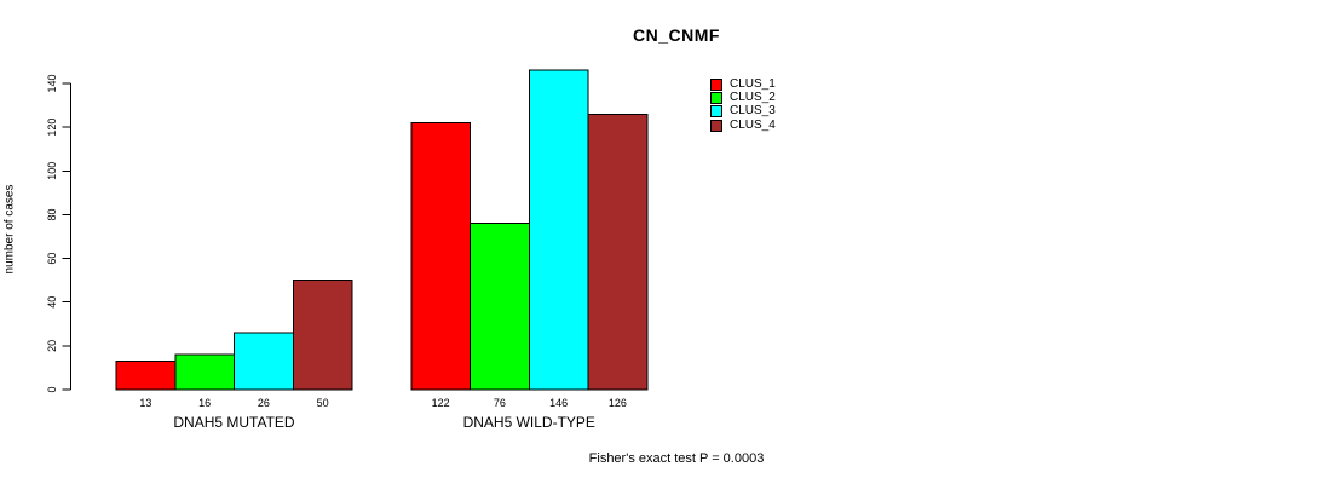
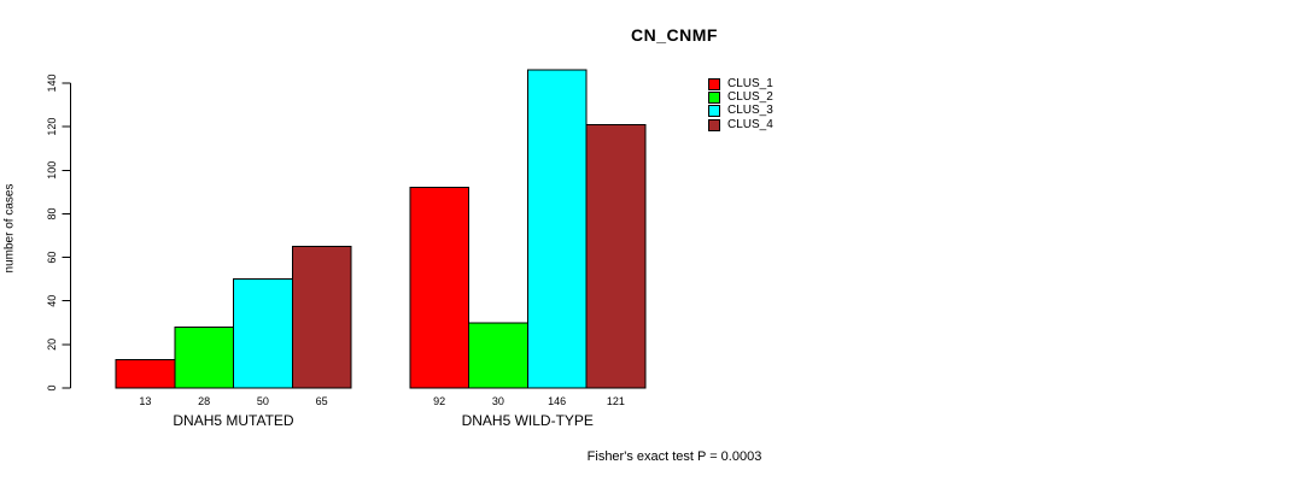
CLUS_2/DNAH5 MUTATED: 16 -> 28
CLUS_3/DNAH5 MUTATED: 26 -> 50
CLUS_4/DNAH5 MUTATED: 50 -> 65
CLUS_1/DNAH5 WILD-TYPE: 122 -> 92
CLUS_2/DNAH5 WILD-TYPE: 76 -> 30
CLUS_4/DNAH5 WILD-TYPE: 126 -> 121
